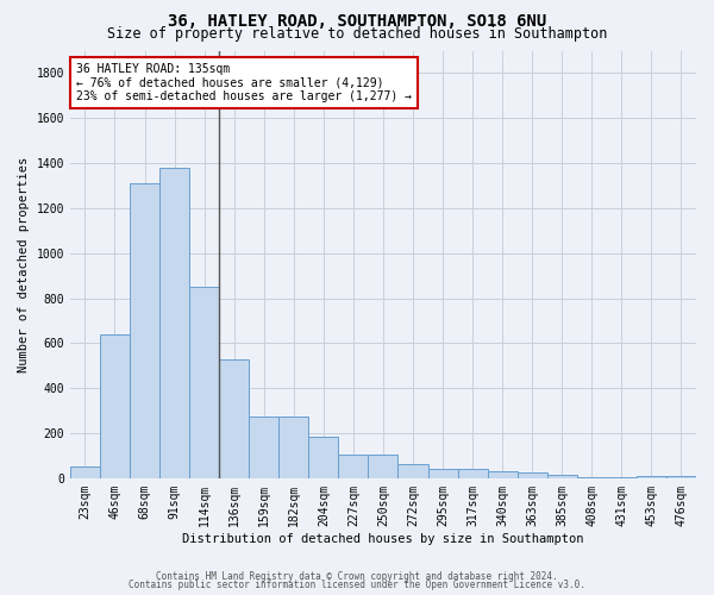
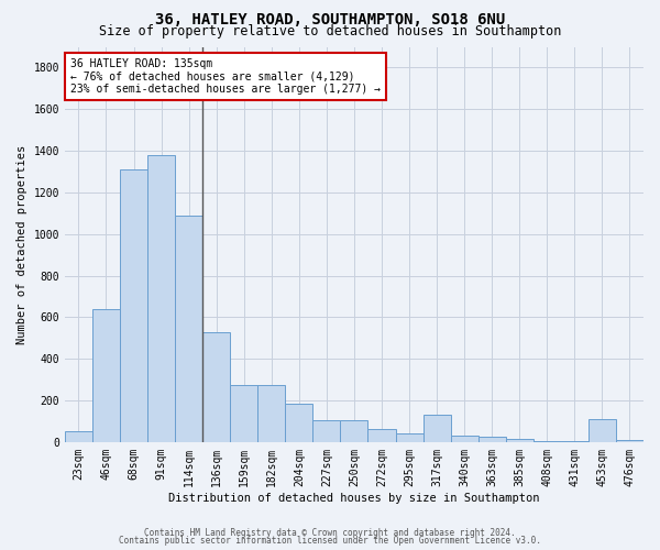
114sqm: 850 -> 1090
317sqm: 40 -> 130
453sqm: 10 -> 110
